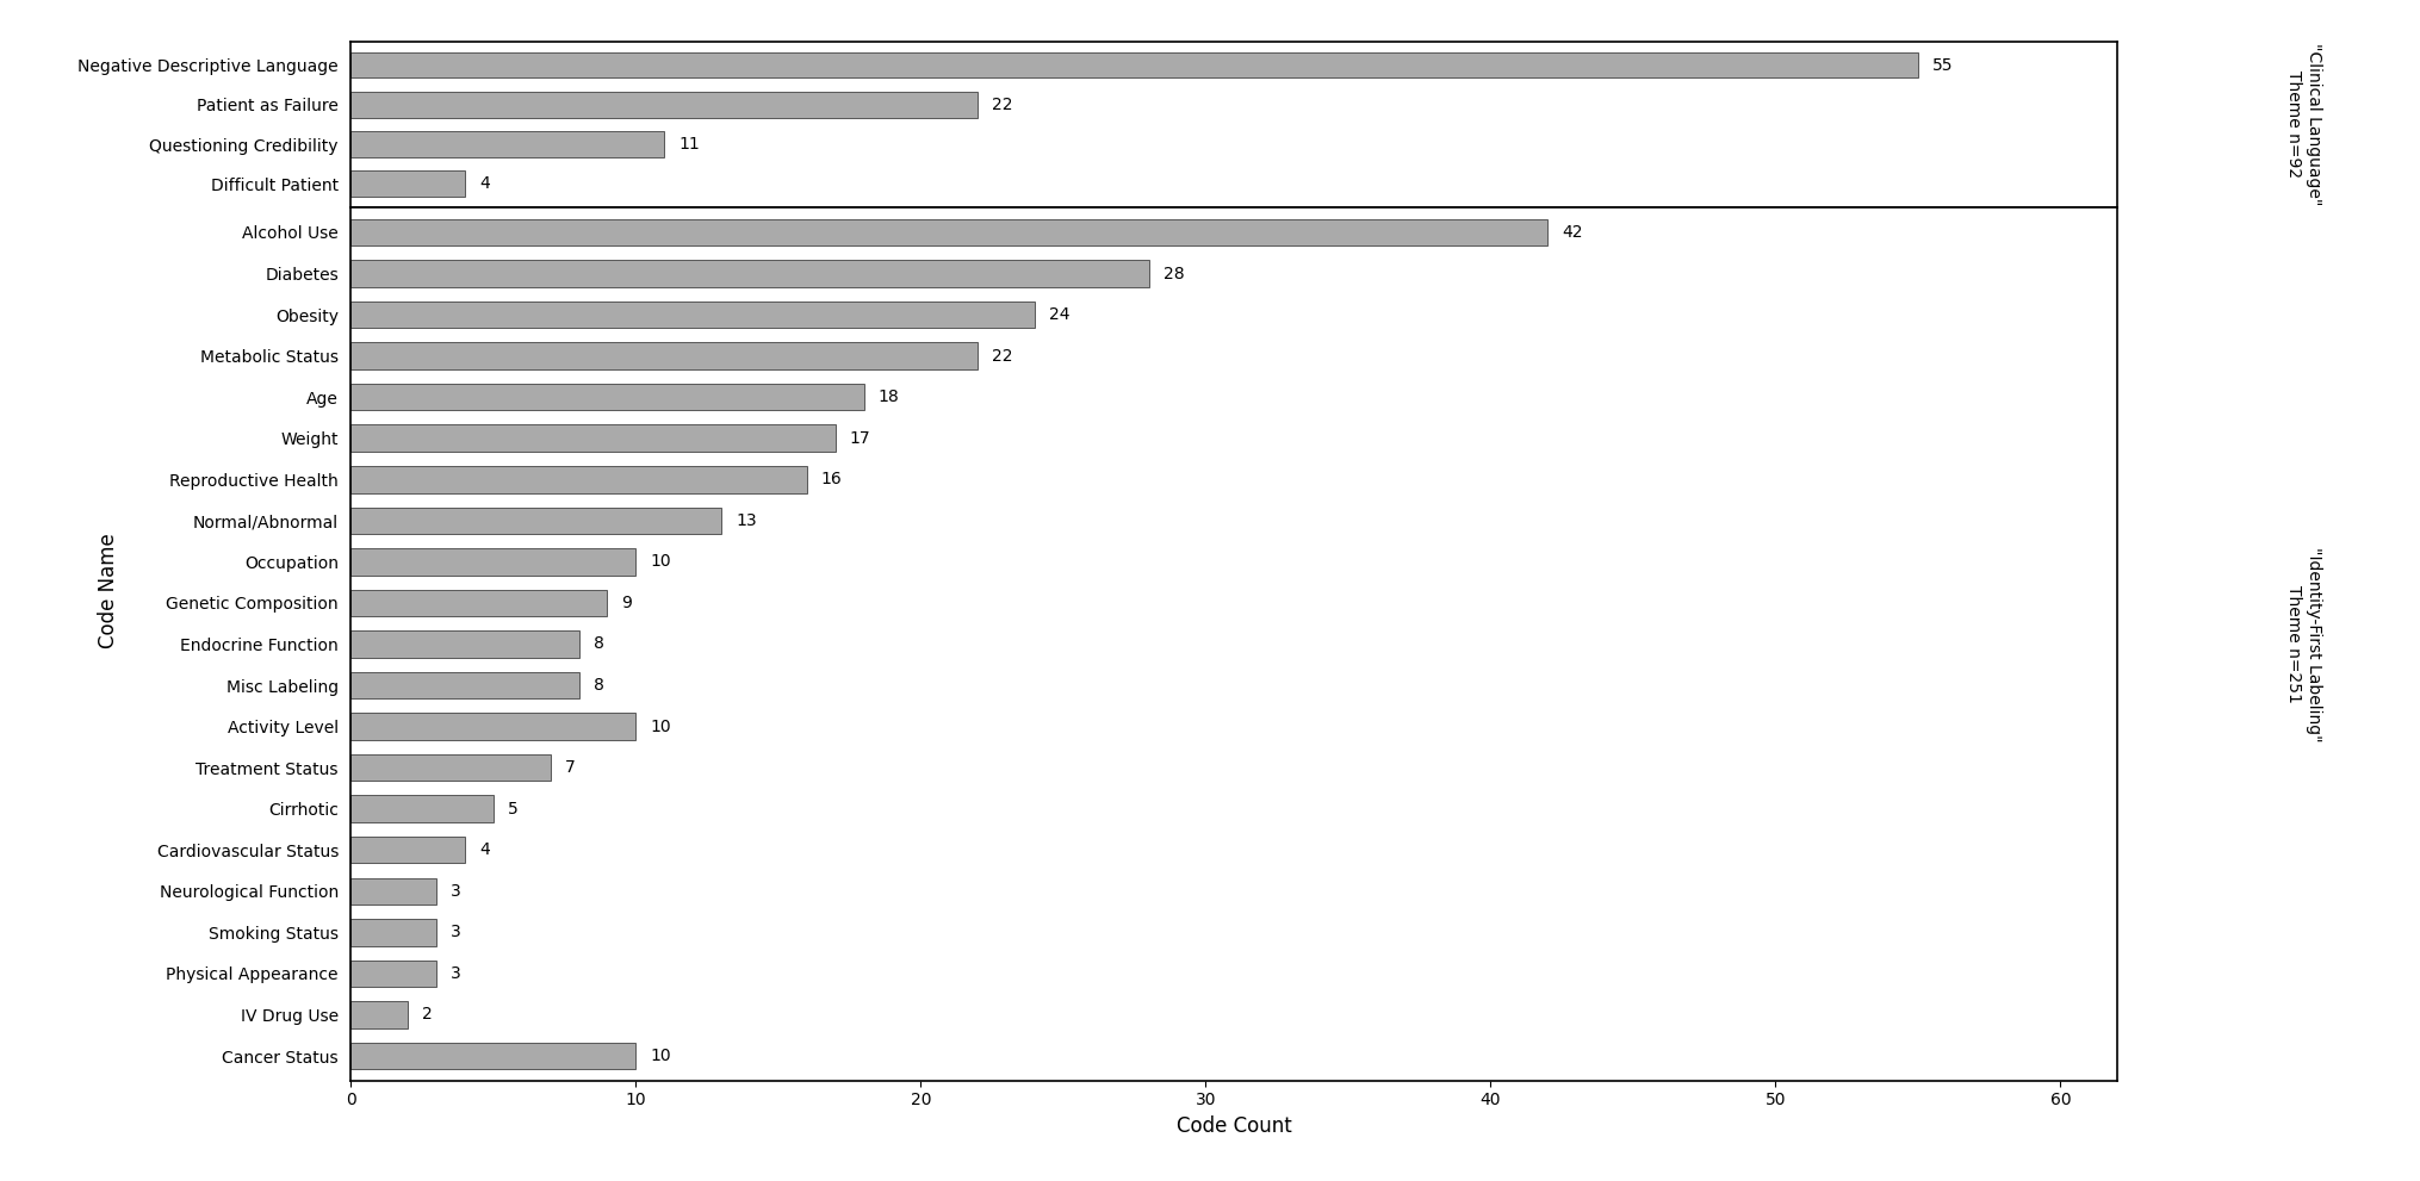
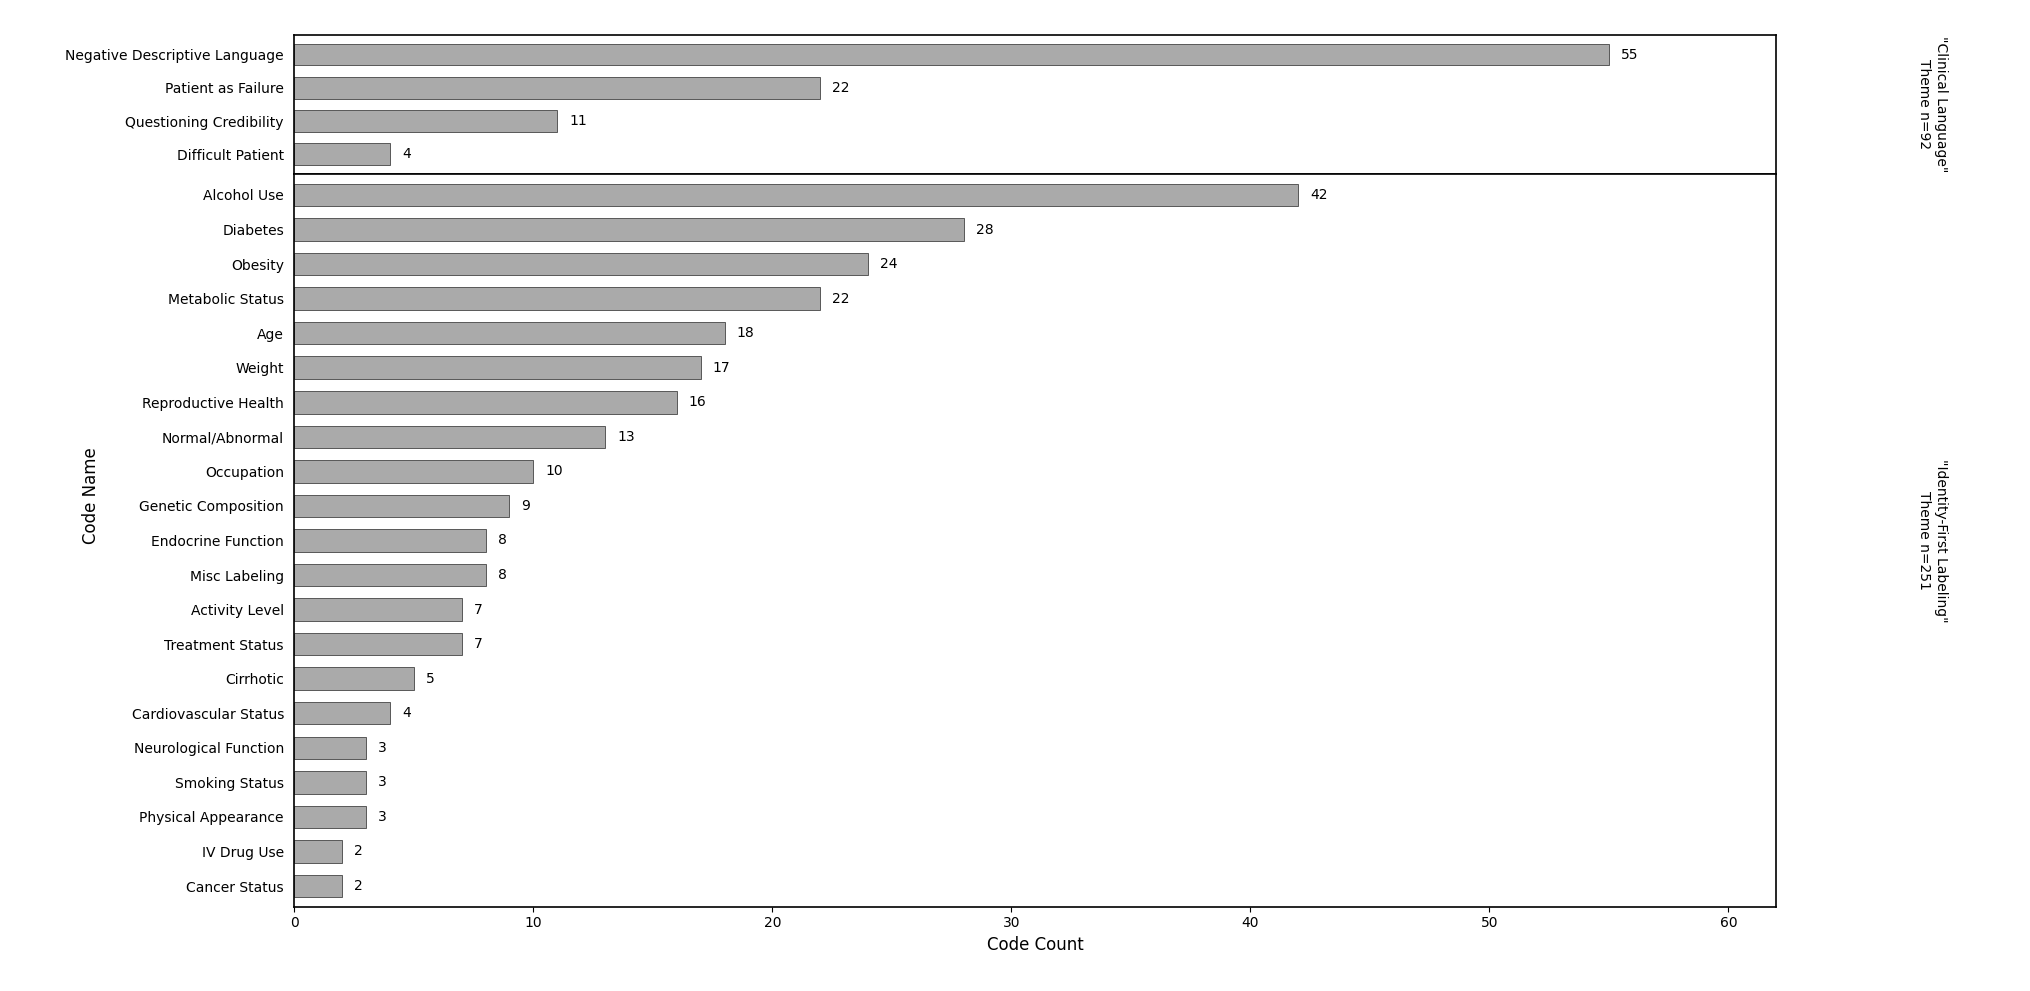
Activity Level: 10 -> 7
Cancer Status: 10 -> 2
